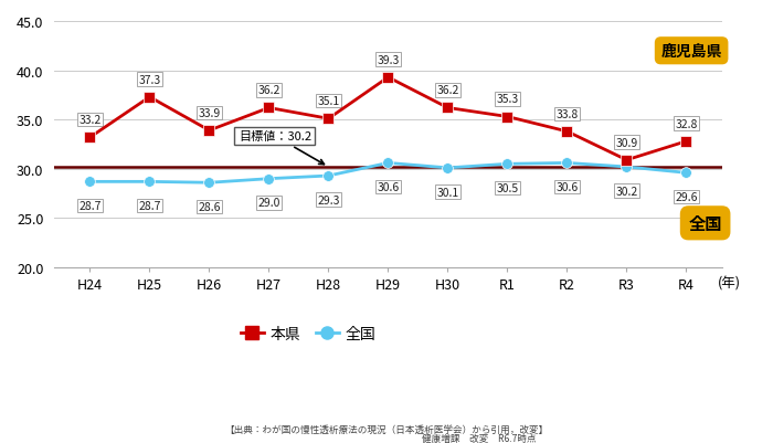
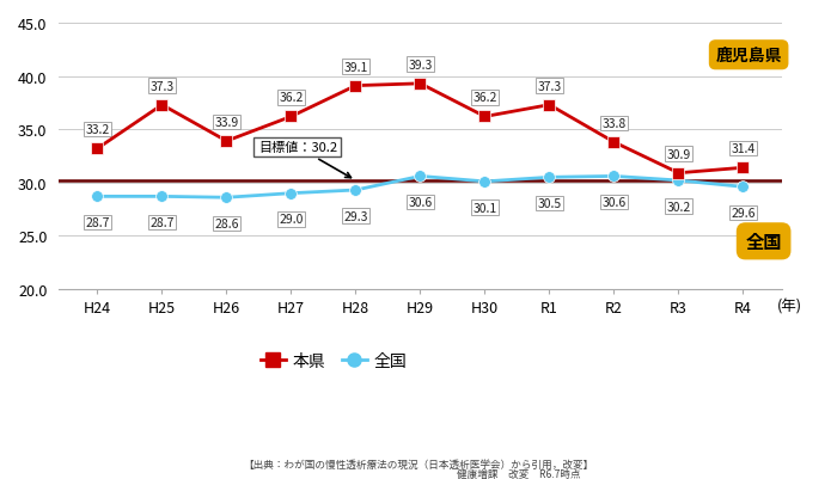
本県/H28: 35.1 -> 39.1
本県/R1: 35.3 -> 37.3
本県/R4: 32.8 -> 31.4
